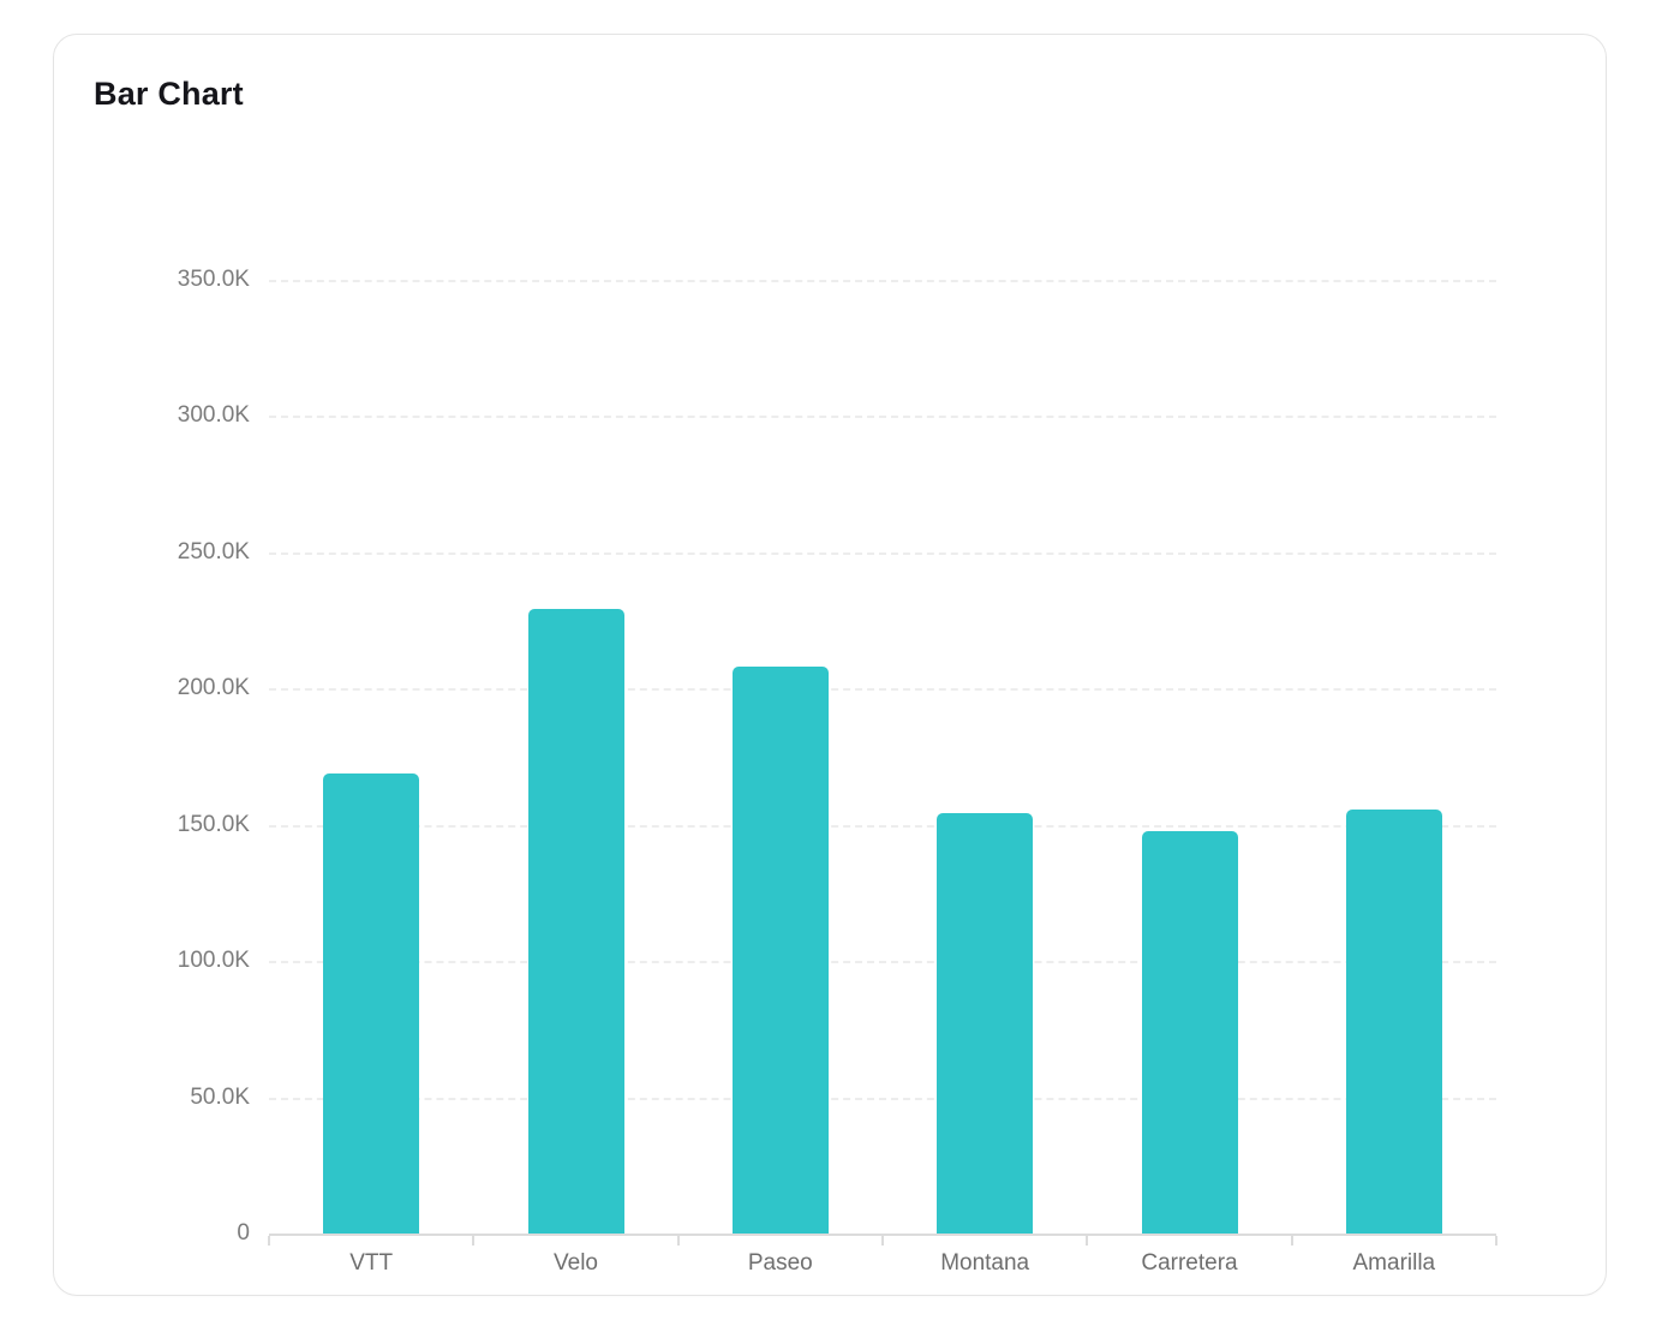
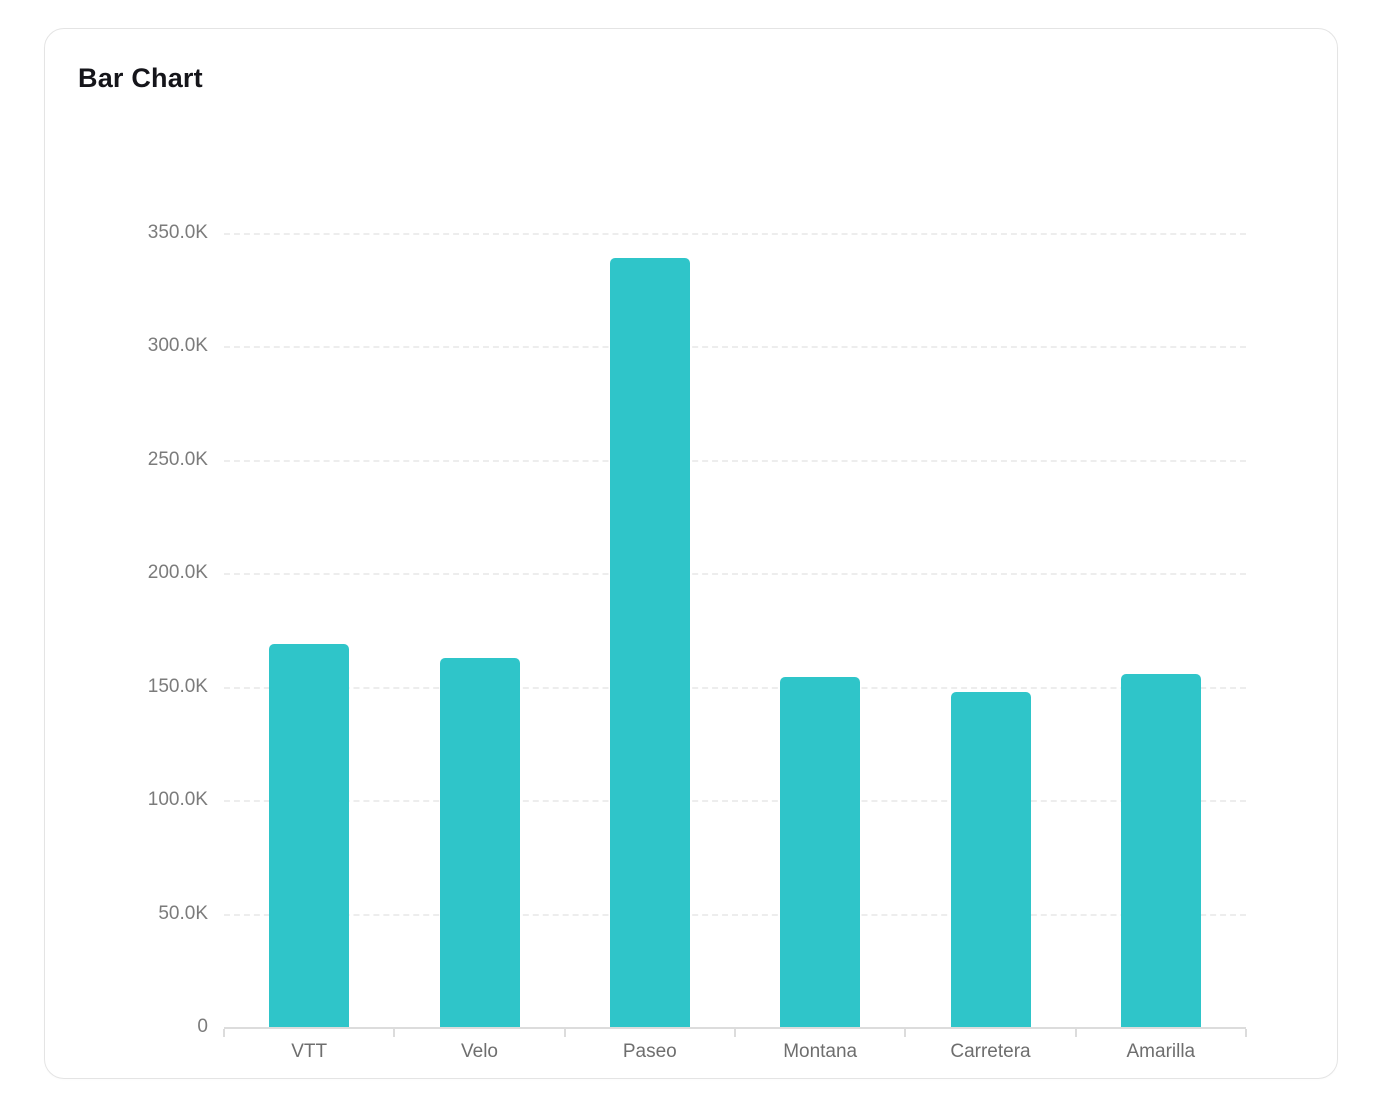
Velo: 229K -> 162K
Paseo: 208K -> 339K
